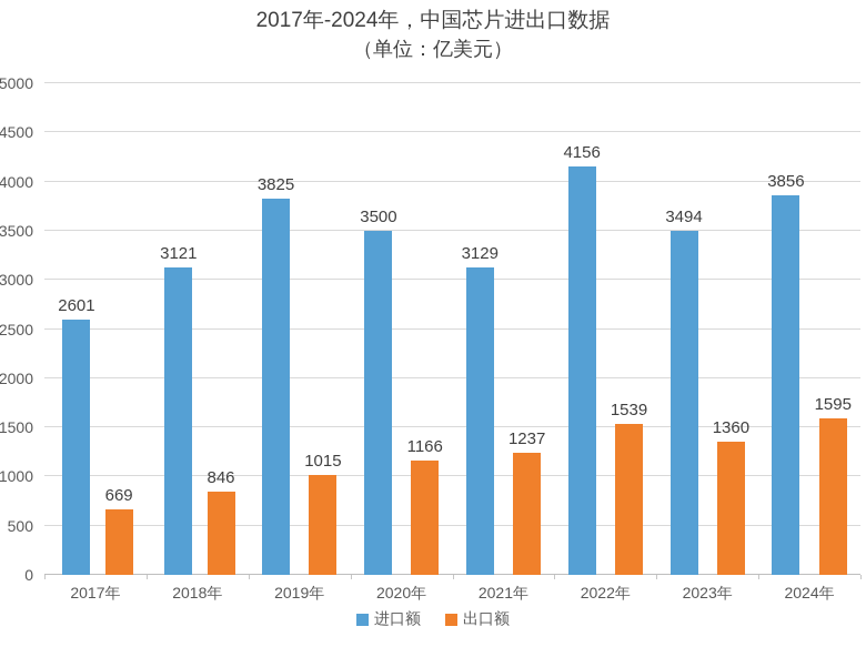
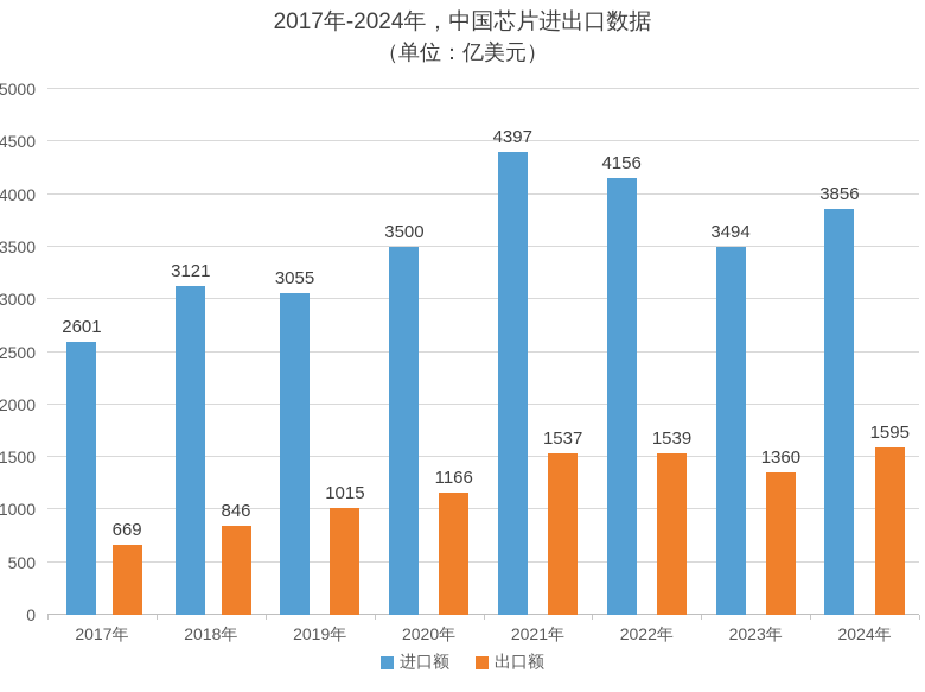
进口额/2019年: 3825 -> 3055
进口额/2021年: 3129 -> 4397
出口额/2021年: 1237 -> 1537
